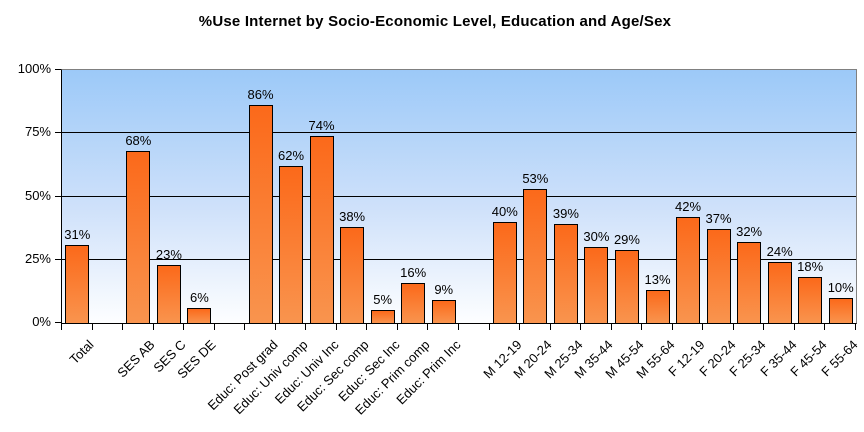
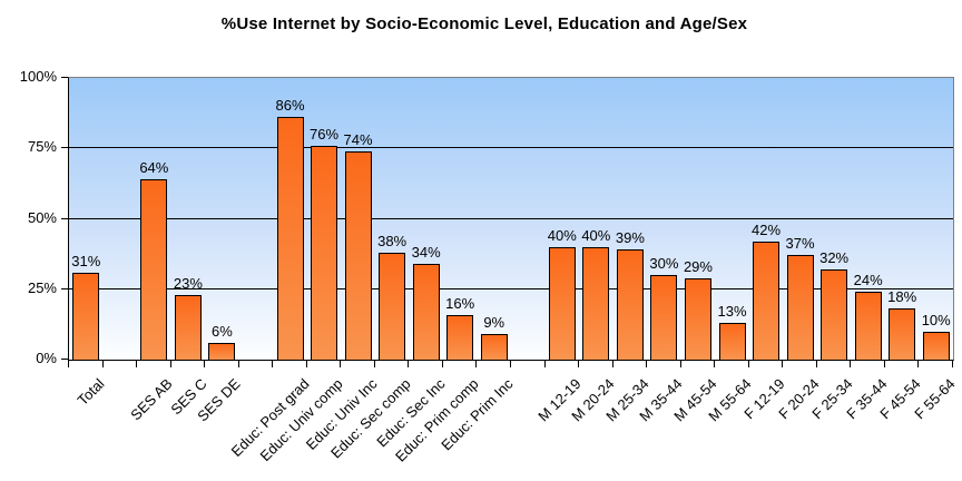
SES AB: 68% -> 64%
Educ: Univ comp: 62% -> 76%
Educ: Sec Inc: 5% -> 34%
M 20-24: 53% -> 40%
